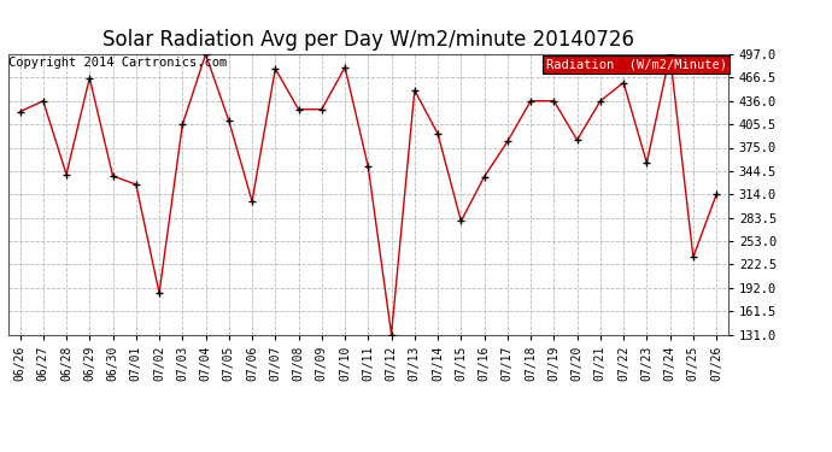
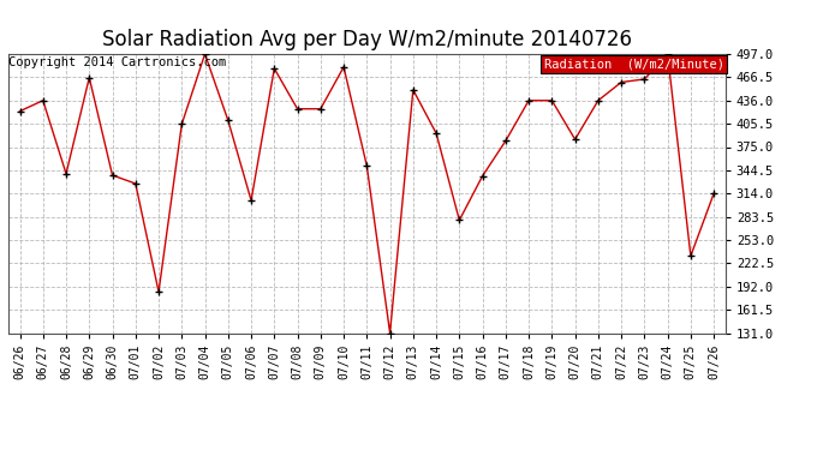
07/23: 355 -> 464
